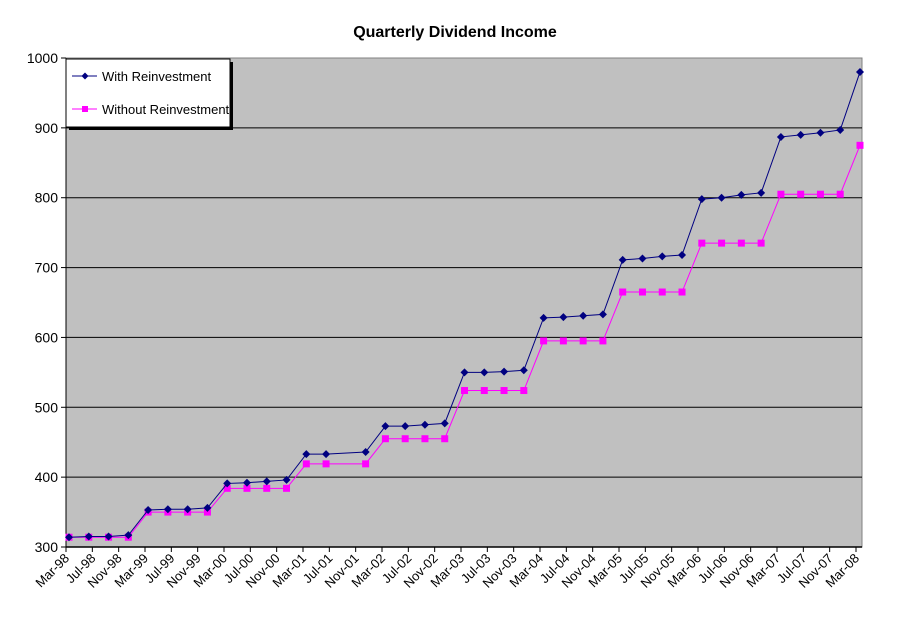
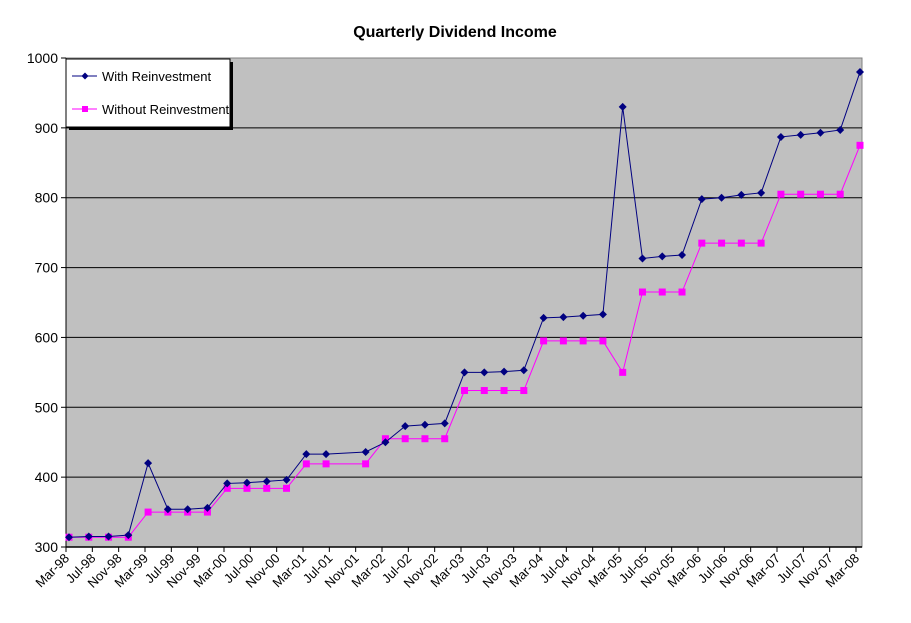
With Reinvestment/Mar-99: 350 -> 420
With Reinvestment/Mar-02: 470 -> 450
With Reinvestment/Mar-05: 710 -> 930
Without Reinvestment/Mar-05: 660 -> 550
